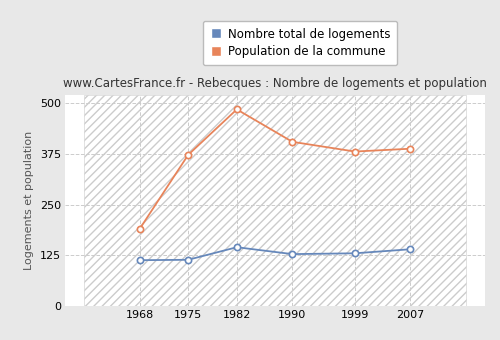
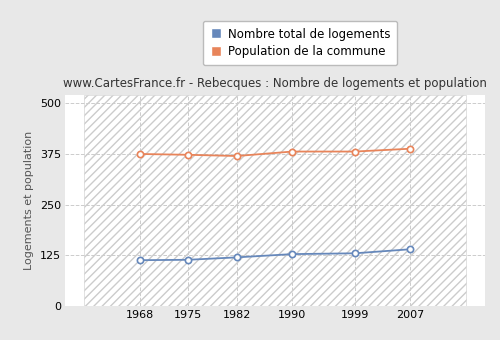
Population de la commune/1968: 190 -> 375
Nombre total de logements/1982: 145 -> 120
Population de la commune/1982: 485 -> 370
Population de la commune/1990: 405 -> 381
